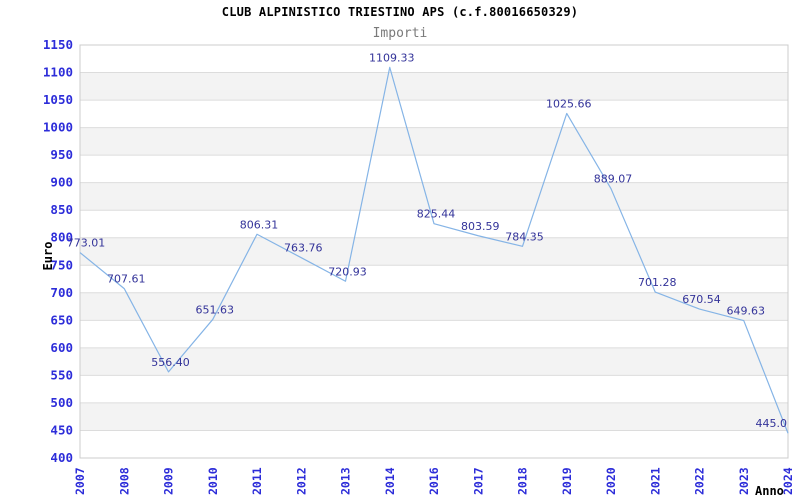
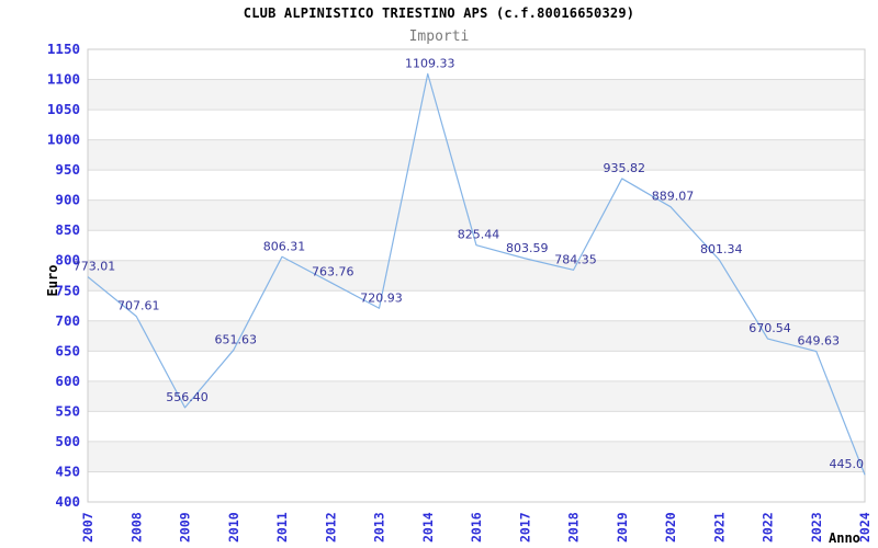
2019: 1025.66 -> 935.82
2021: 701.28 -> 801.34
